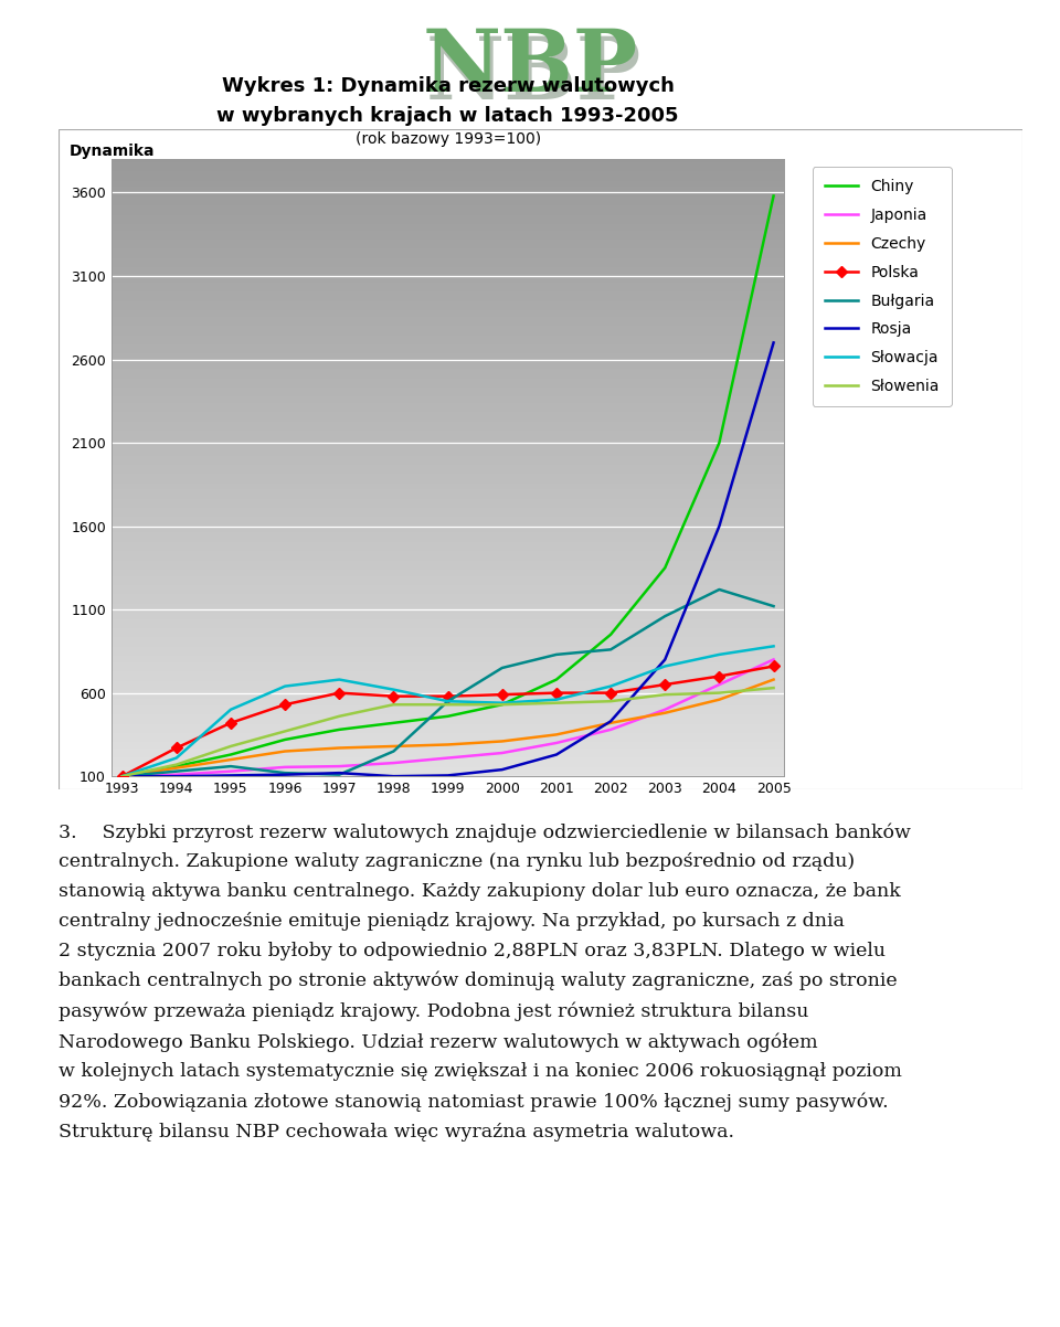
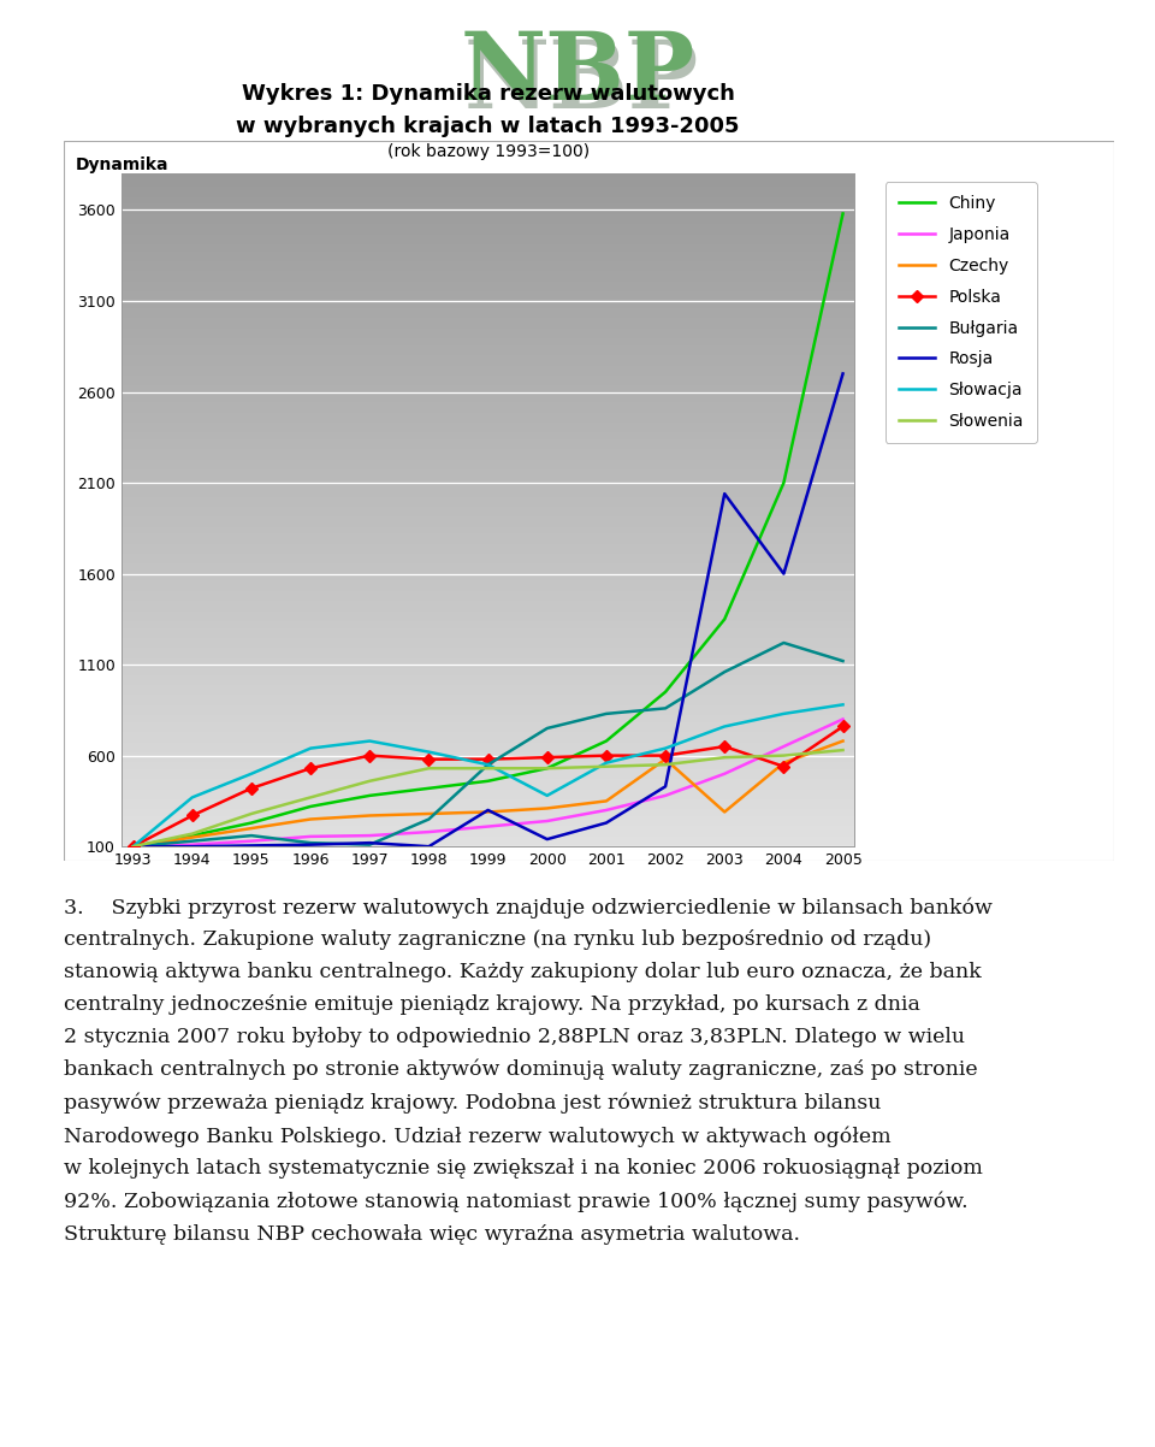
Słowacja/1994: 210 -> 370
Rosja/1999: 100 -> 300
Słowacja/2000: 540 -> 380
Czechy/2002: 420 -> 580
Czechy/2003: 480 -> 290
Rosja/2003: 800 -> 2040
Polska/2004: 700 -> 540
